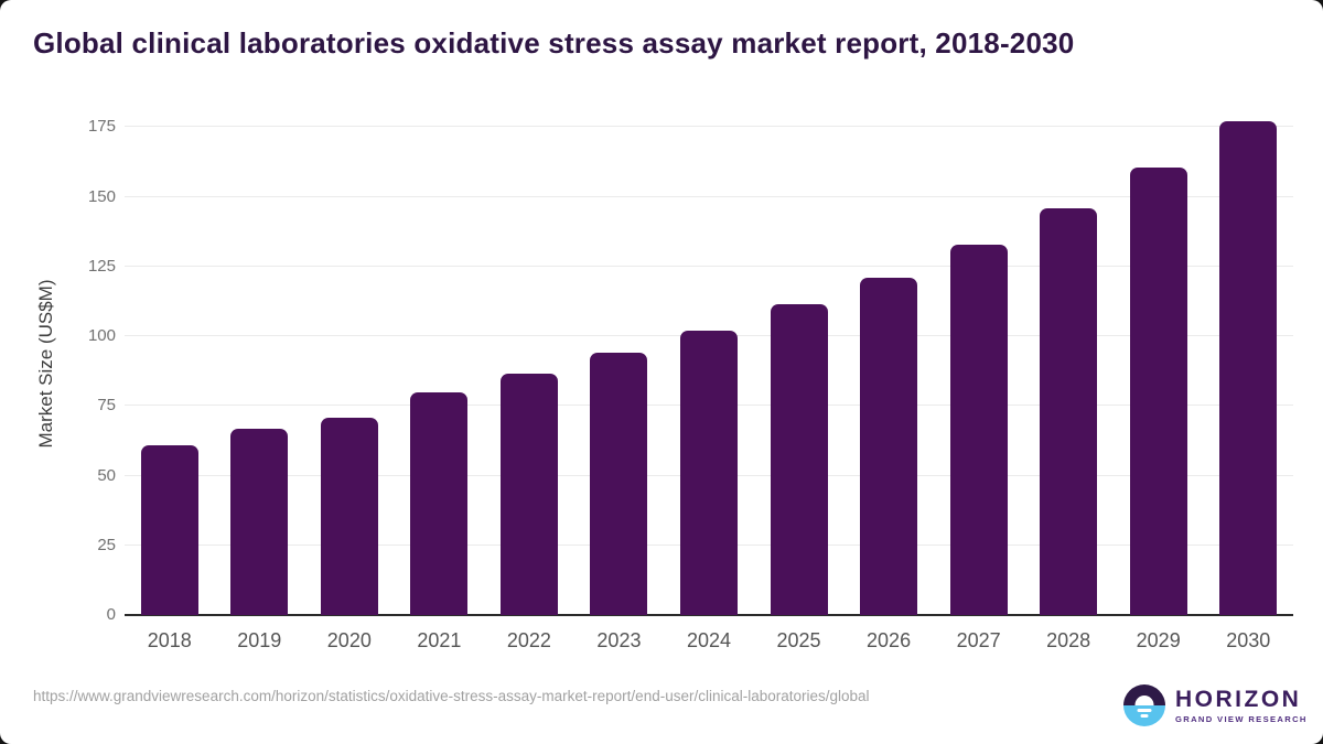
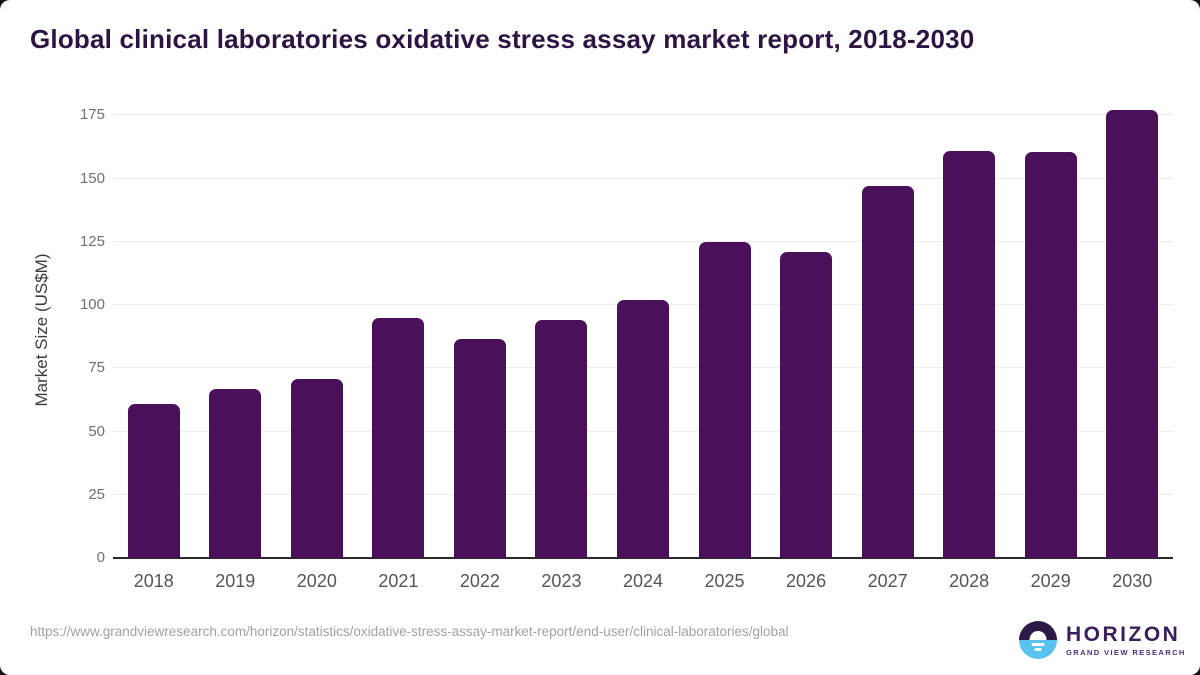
2021: 80 -> 95
2025: 112 -> 125
2027: 133 -> 147
2028: 146 -> 161
